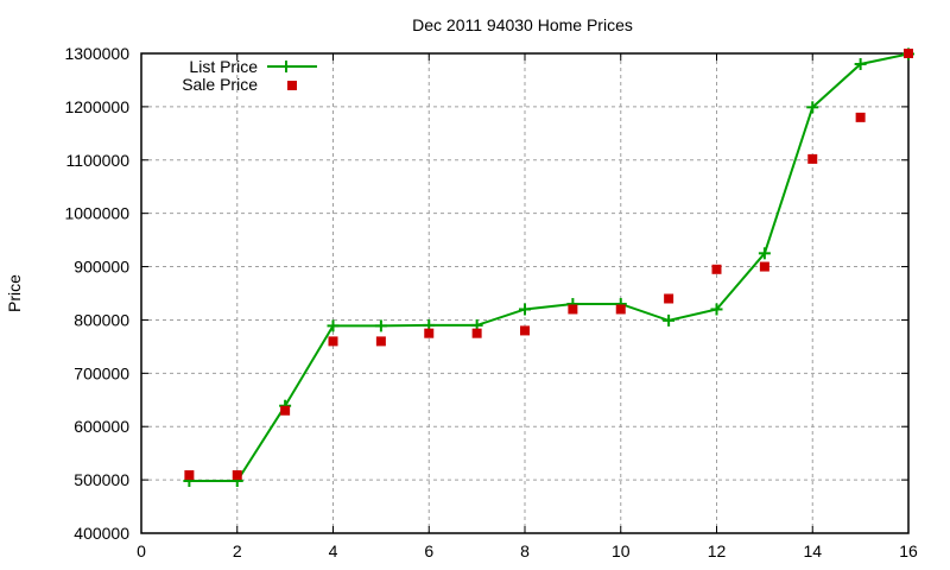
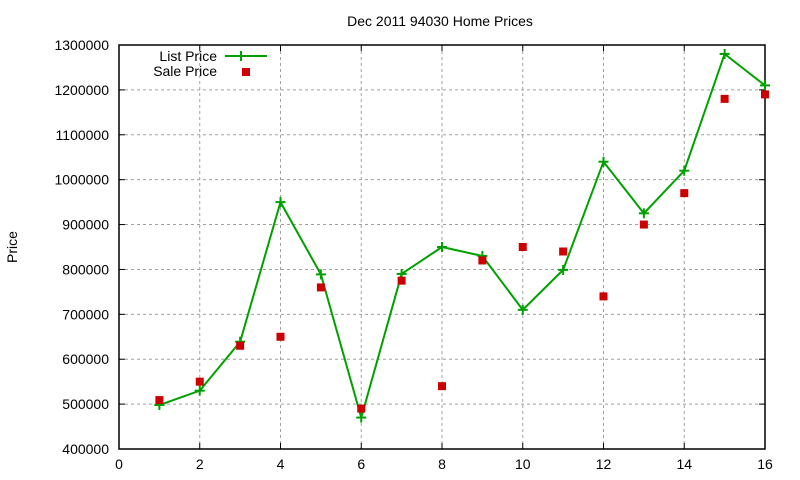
List Price/2: 500000 -> 530000
Sale Price/2: 510000 -> 550000
List Price/4: 790000 -> 950000
Sale Price/4: 760000 -> 650000
List Price/6: 790000 -> 470000
Sale Price/6: 780000 -> 490000
List Price/8: 820000 -> 850000
Sale Price/8: 780000 -> 540000
List Price/10: 830000 -> 710000
Sale Price/10: 820000 -> 850000
List Price/12: 820000 -> 1040000
Sale Price/12: 900000 -> 740000
List Price/14: 1200000 -> 1020000
Sale Price/14: 1100000 -> 970000
List Price/16: 1300000 -> 1210000
Sale Price/16: 1300000 -> 1190000
